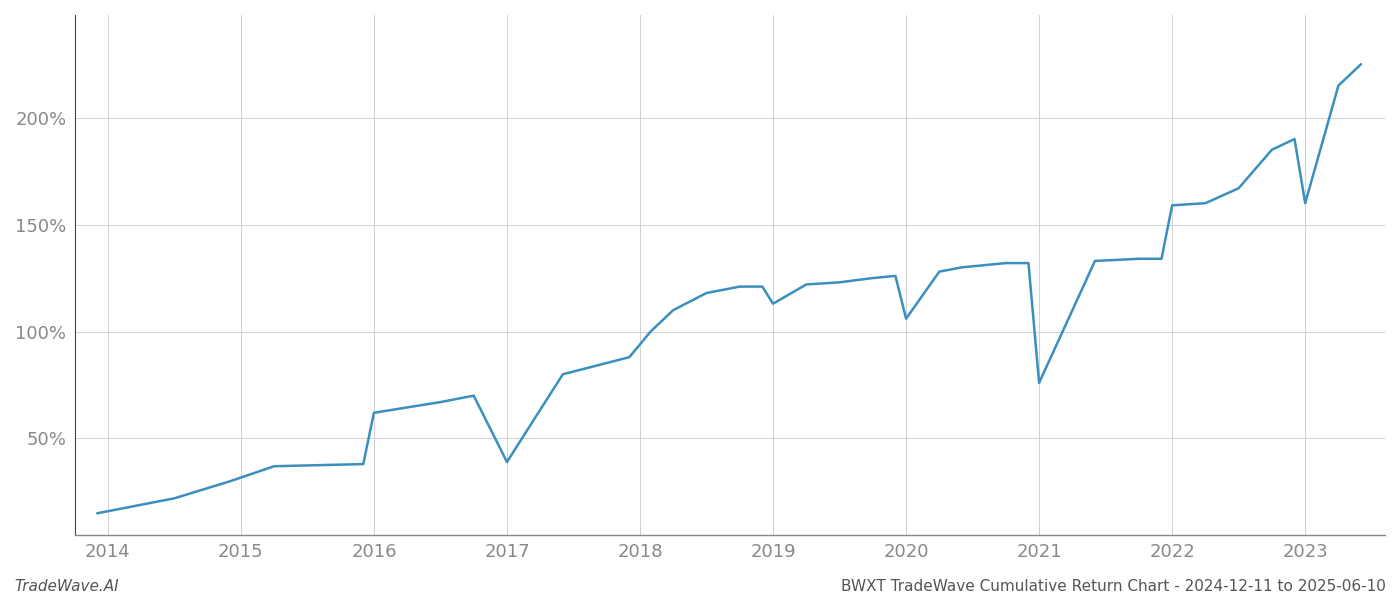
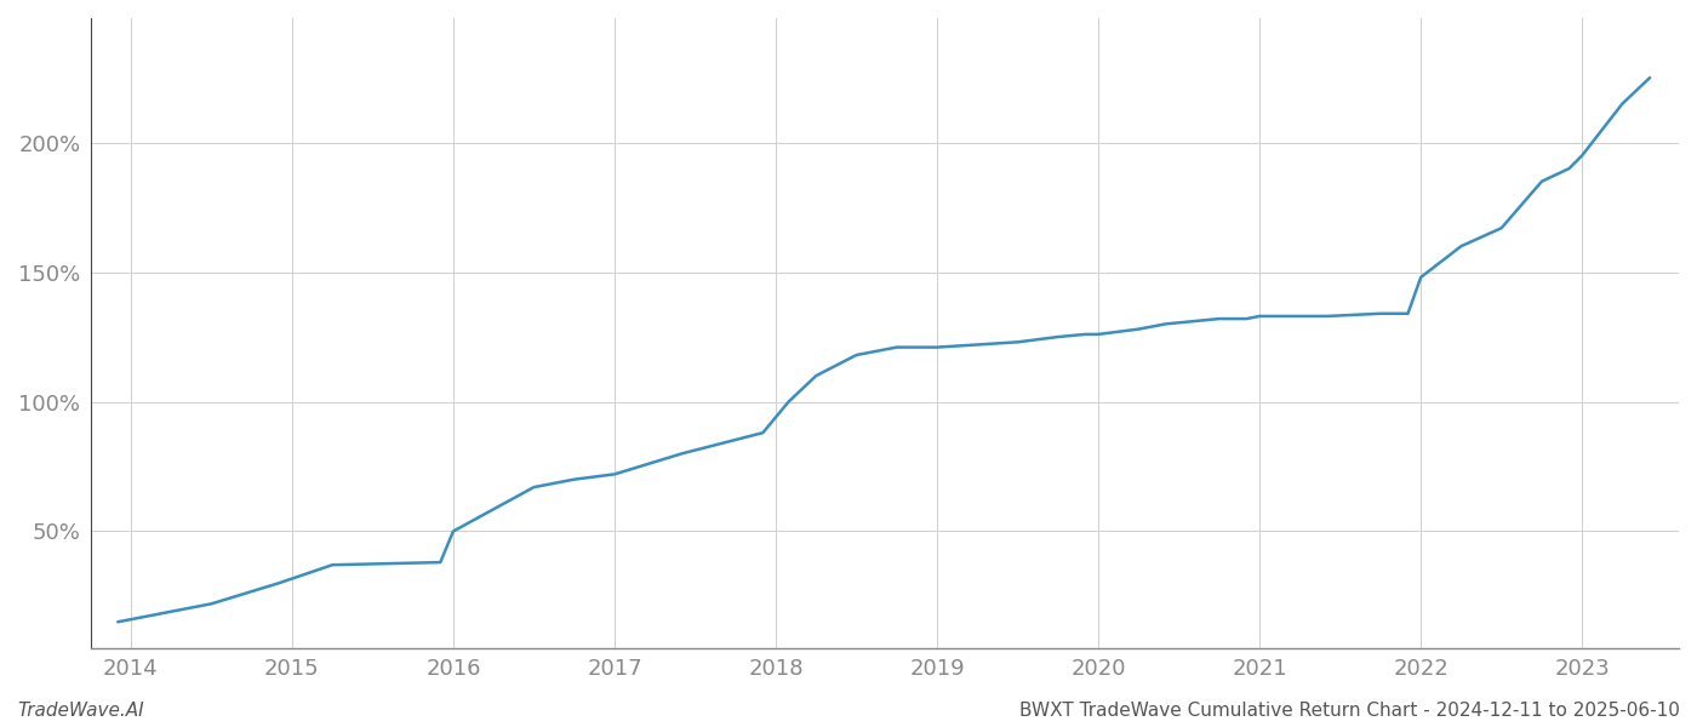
2016: 62% -> 50%
2017: 39% -> 72%
2019: 113% -> 121%
2020: 106% -> 126%
2021: 76% -> 133%
2022: 159% -> 148%
2023: 160% -> 195%
